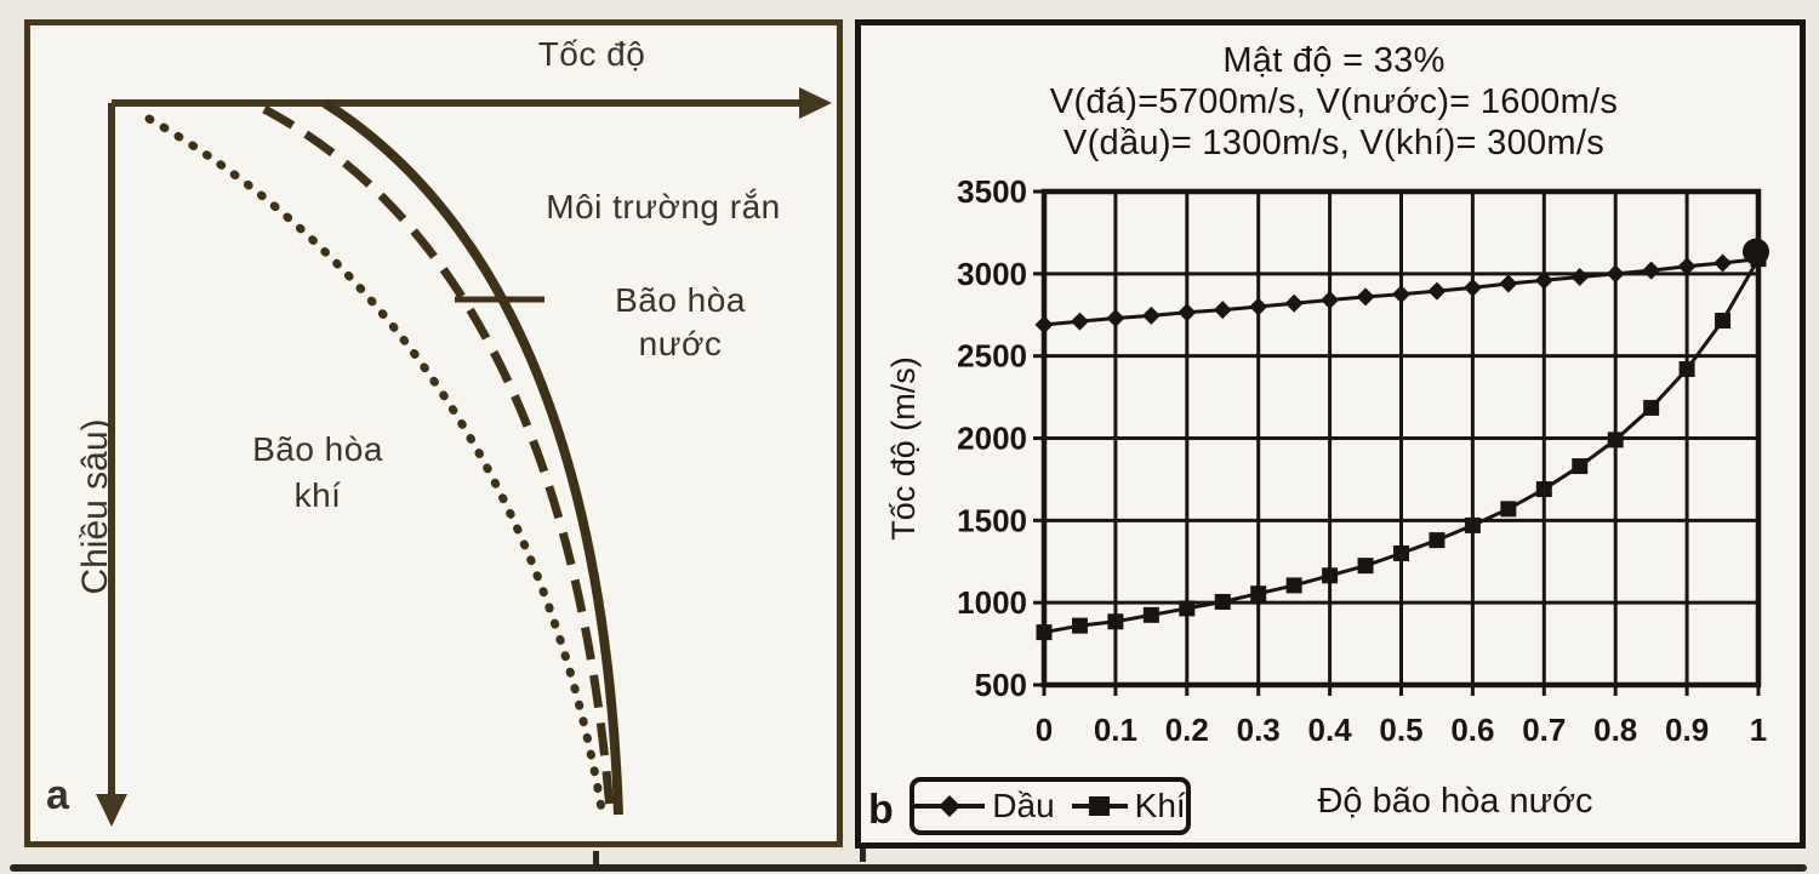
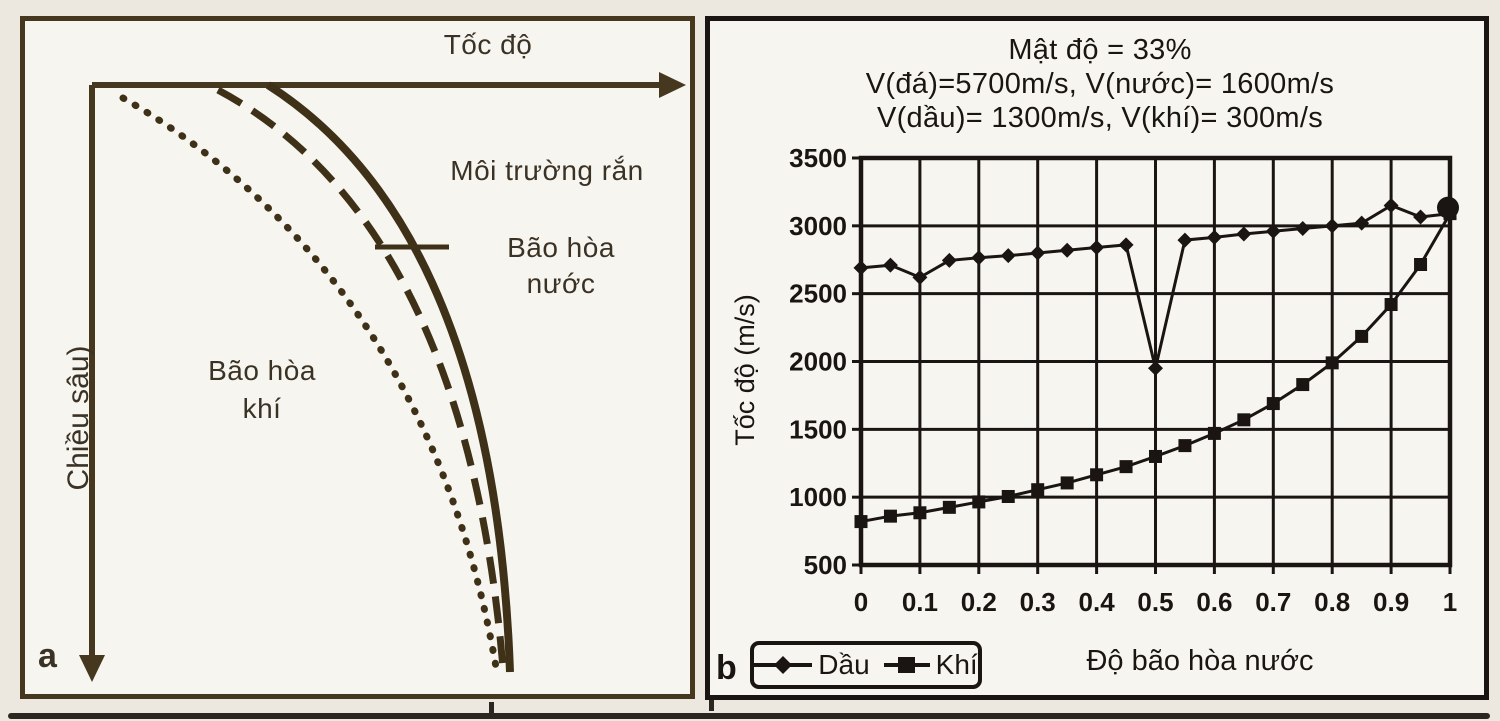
Dầu/0.1: 2730 -> 2620
Dầu/0.5: 2880 -> 1950
Dầu/0.9: 3040 -> 3150
